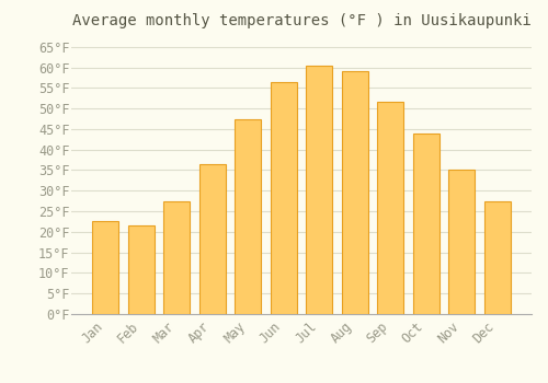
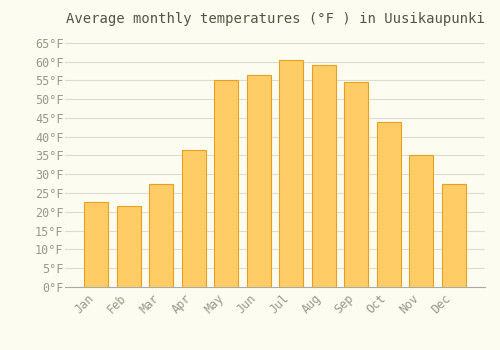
May: 47.5°F -> 55.0°F
Sep: 51.5°F -> 54.5°F
